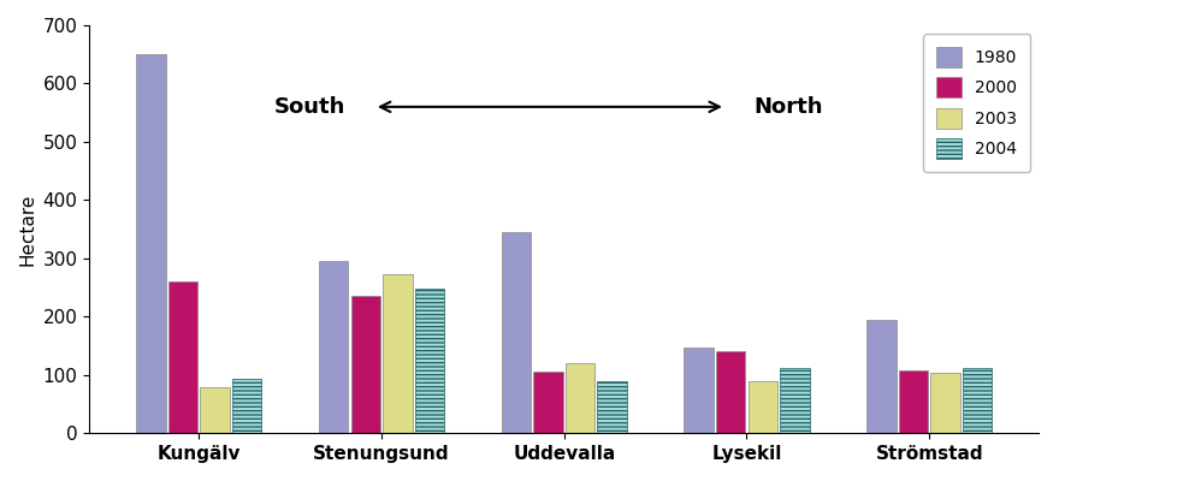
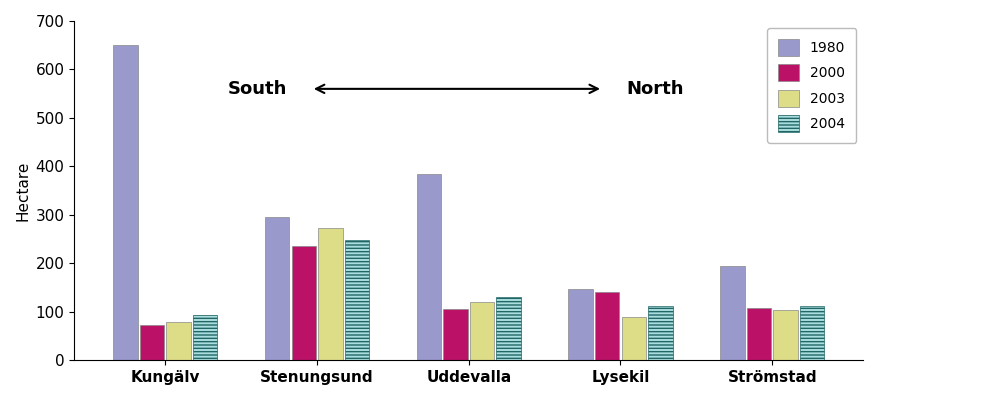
2000/Kungälv: 260 -> 73
1980/Uddevalla: 345 -> 385
2004/Uddevalla: 90 -> 130
